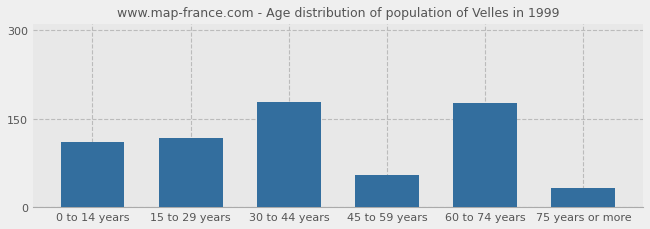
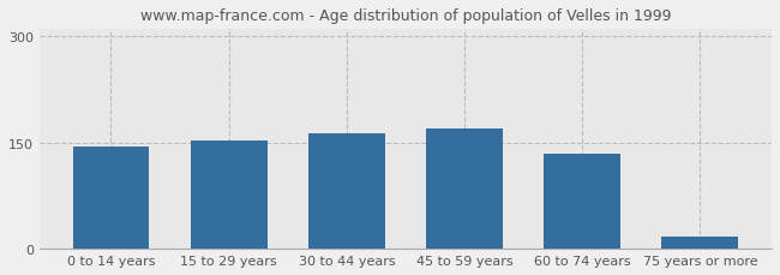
0 to 14 years: 110 -> 145
15 to 29 years: 118 -> 153
30 to 44 years: 178 -> 163
45 to 59 years: 54 -> 170
60 to 74 years: 176 -> 134
75 years or more: 32 -> 18
